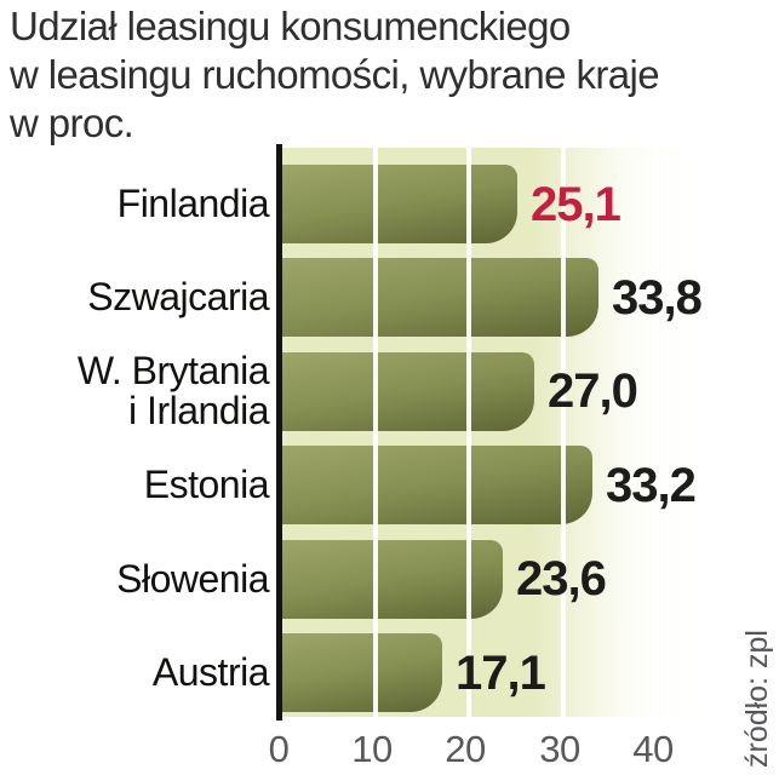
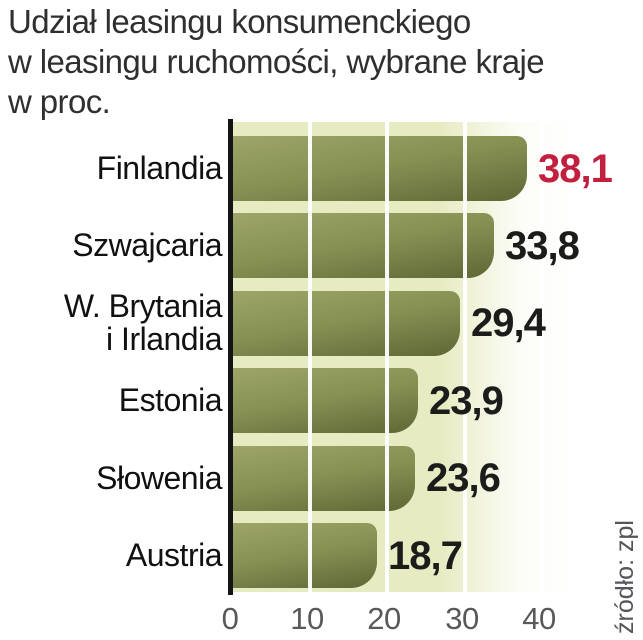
Finlandia: 25,1 -> 38,1
W. Brytania i Irlandia: 27,0 -> 29,4
Estonia: 33,2 -> 23,9
Austria: 17,1 -> 18,7
